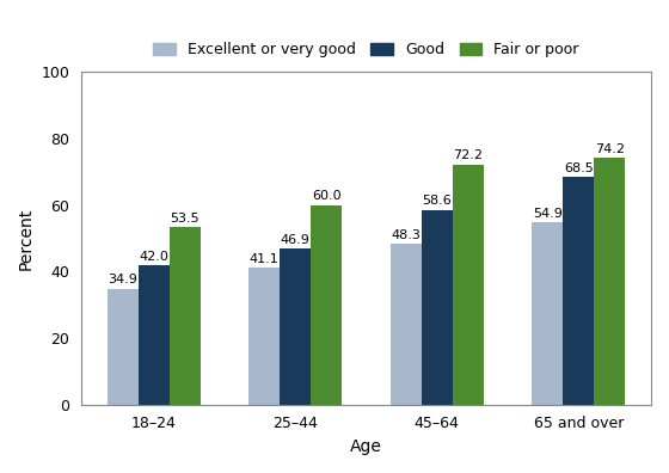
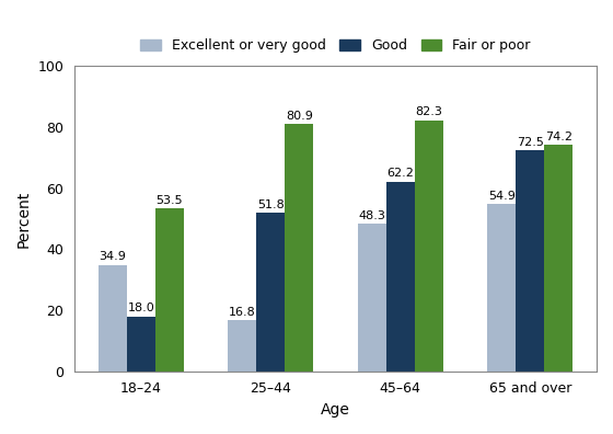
Good/18–24: 42.0 -> 18.0
Excellent or very good/25–44: 41.1 -> 16.8
Good/25–44: 46.9 -> 51.8
Fair or poor/25–44: 60.0 -> 80.9
Good/45–64: 58.6 -> 62.2
Fair or poor/45–64: 72.2 -> 82.3
Good/65 and over: 68.5 -> 72.5
